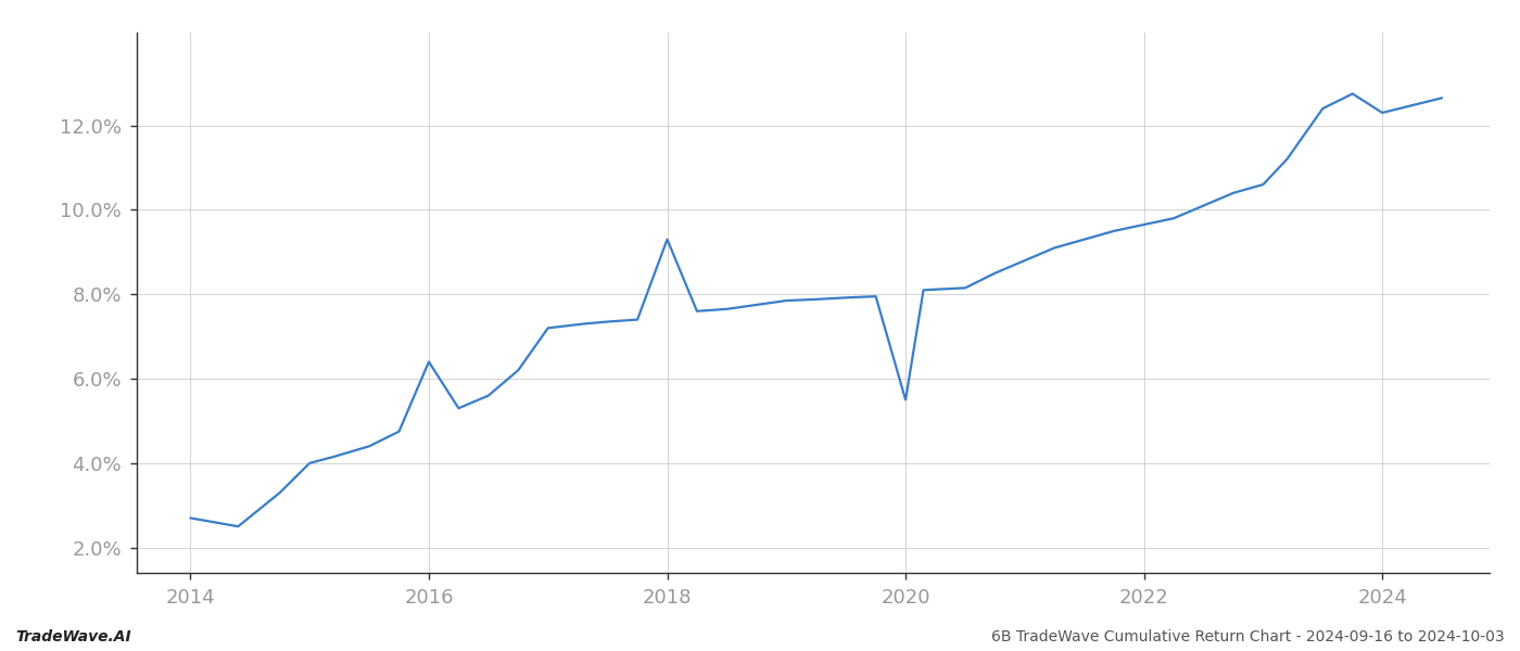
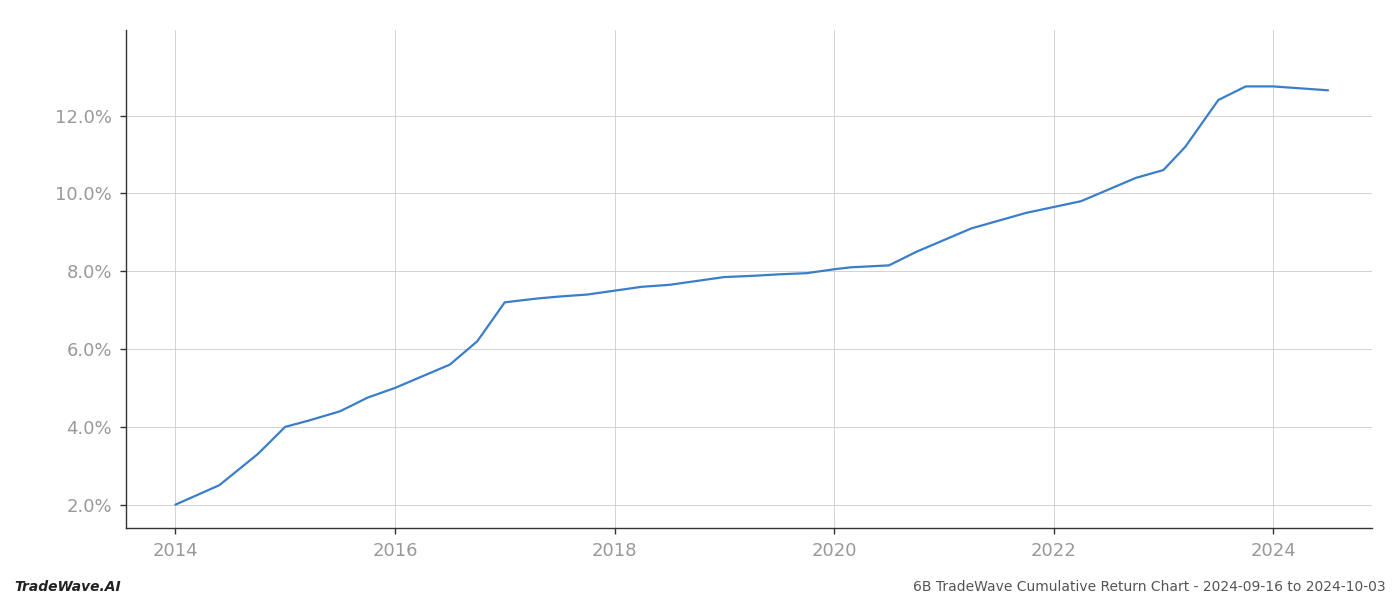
2014: 2.70% -> 2.00%
2016: 6.40% -> 5.00%
2018: 9.30% -> 7.50%
2020: 5.50% -> 8.05%
2024: 12.30% -> 12.75%
